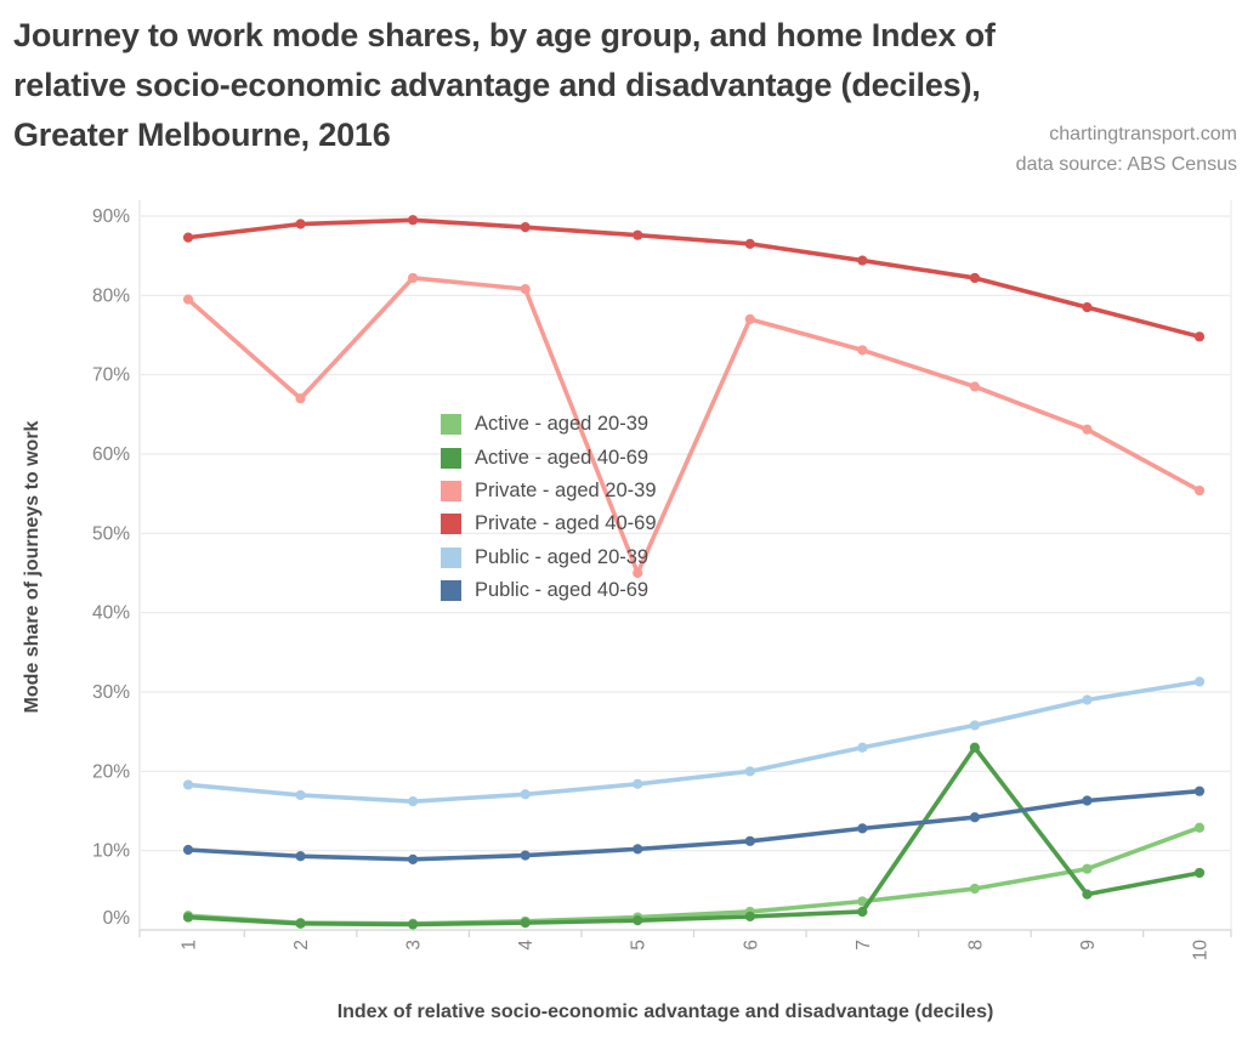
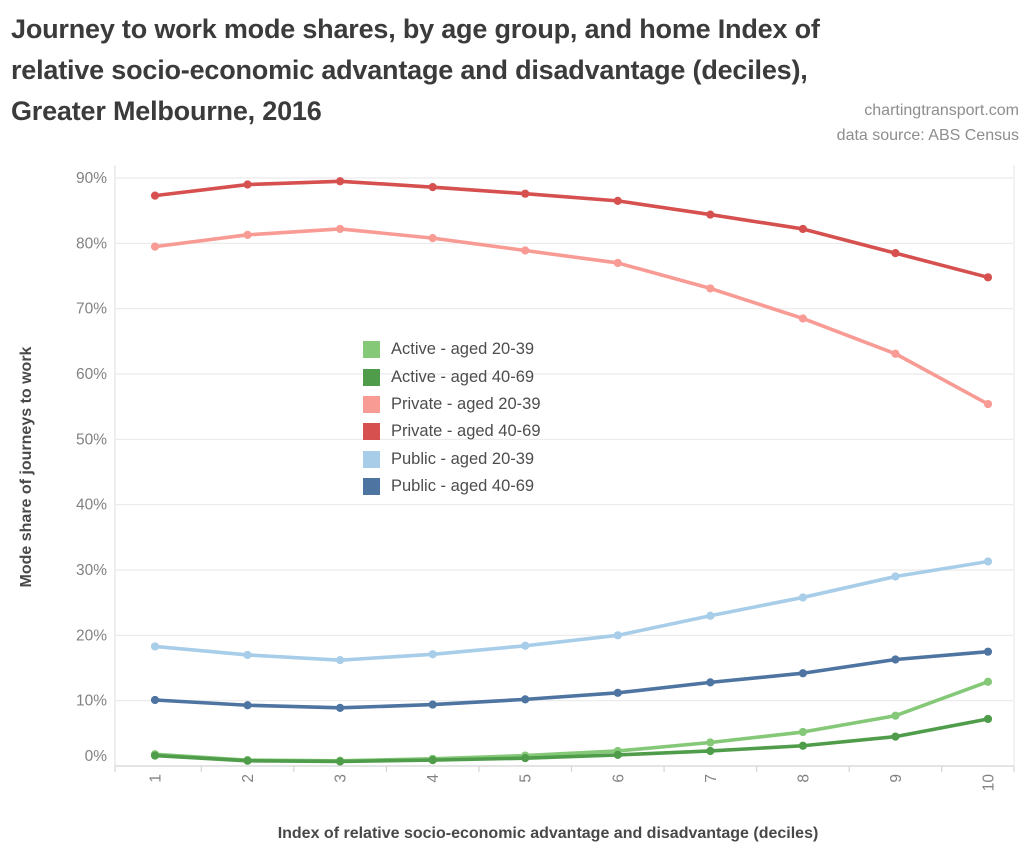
Private - aged 20-39/2: 67% -> 81%
Private - aged 20-39/5: 45% -> 79%
Active - aged 40-69/8: 23% -> 3%
